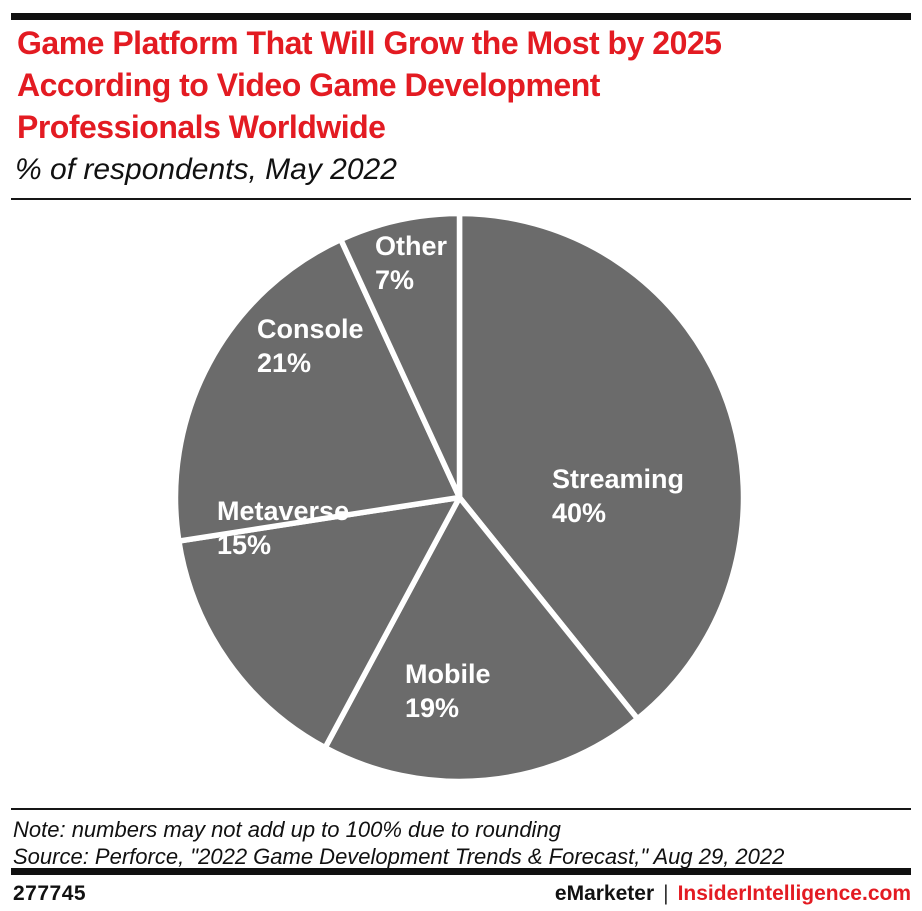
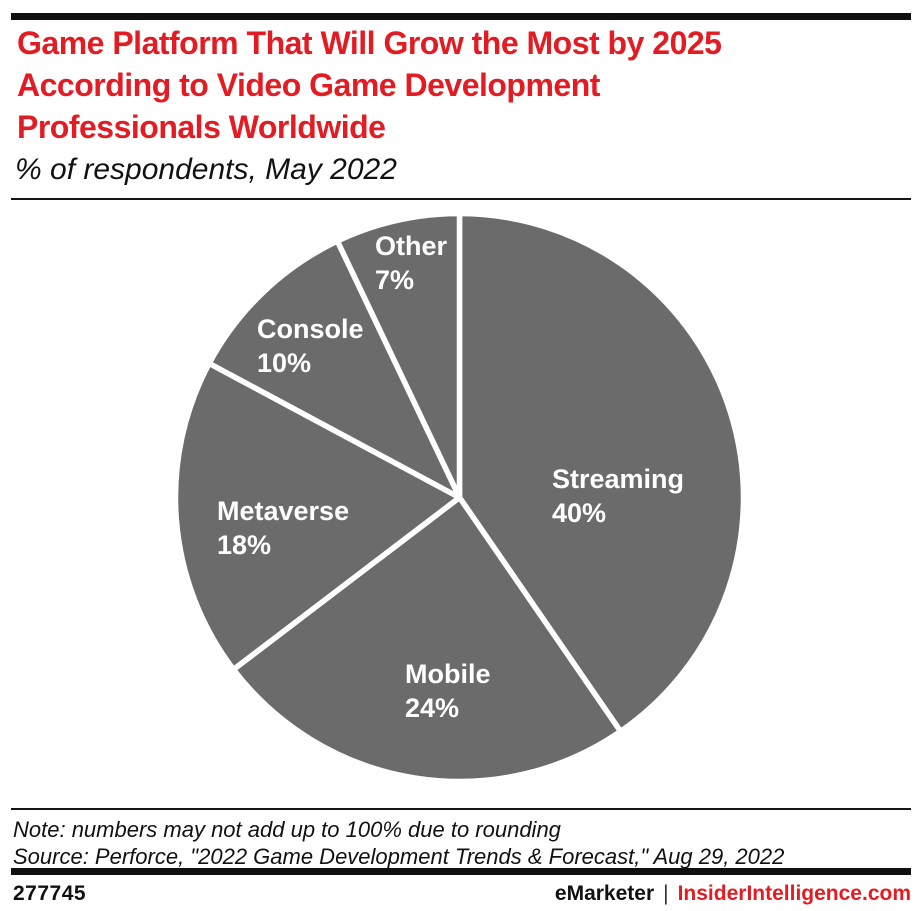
Mobile: 19% -> 24%
Metaverse: 15% -> 18%
Console: 21% -> 10%
